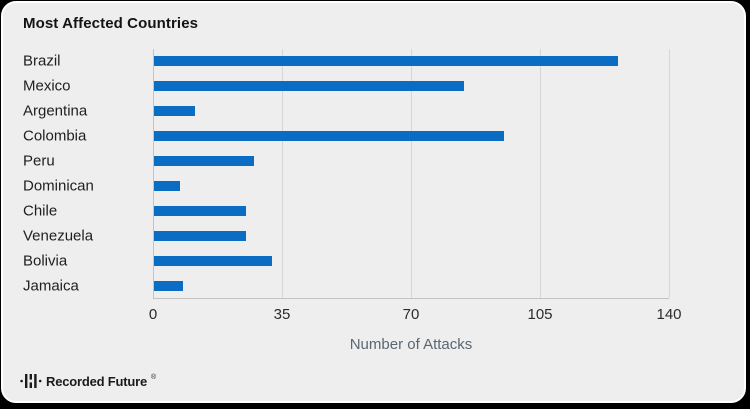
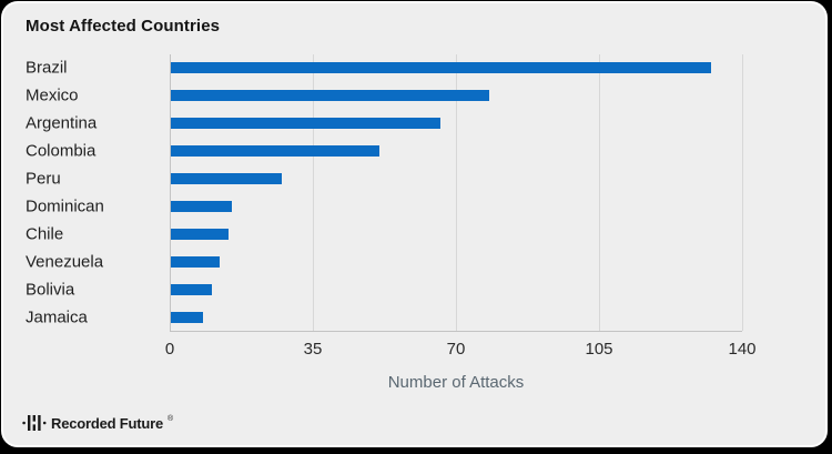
Brazil: 126 -> 132
Mexico: 84 -> 78
Argentina: 11 -> 66
Colombia: 95 -> 51
Dominican: 7 -> 15
Chile: 25 -> 14
Venezuela: 25 -> 12
Bolivia: 32 -> 10
